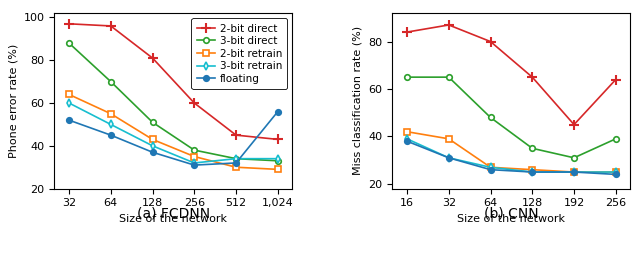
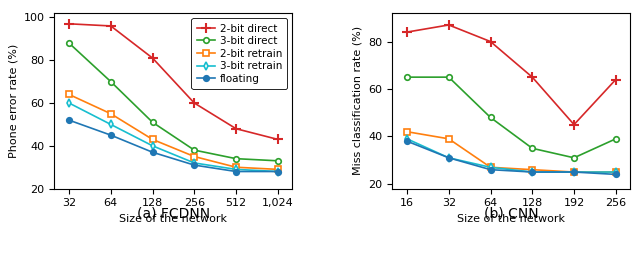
2-bit direct/512: 45 -> 48
3-bit retrain/512: 34 -> 29
floating/512: 32 -> 28
3-bit retrain/1,024: 34 -> 28
floating/1,024: 56 -> 28
